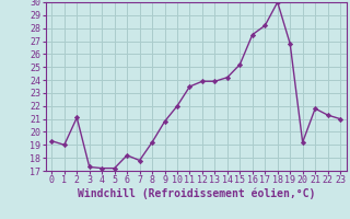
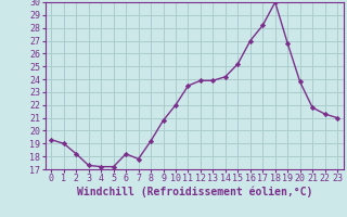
2: 21.1 -> 18.2
16: 27.5 -> 27.0
20: 19.2 -> 23.8
